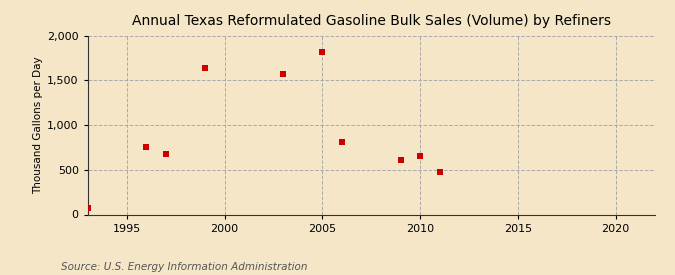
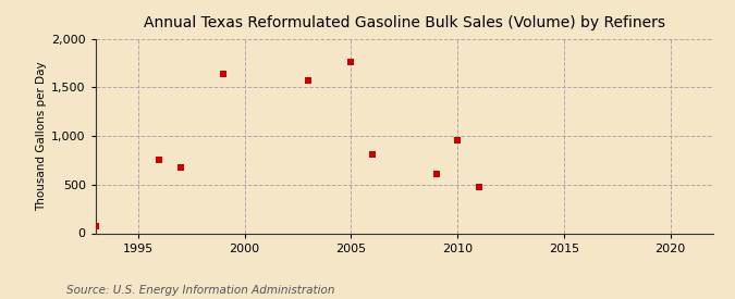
2005: 1,820 -> 1,760
2010: 650 -> 960
